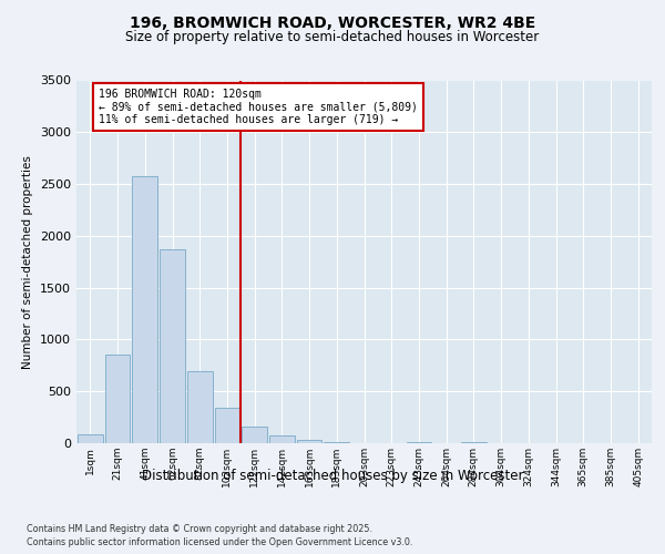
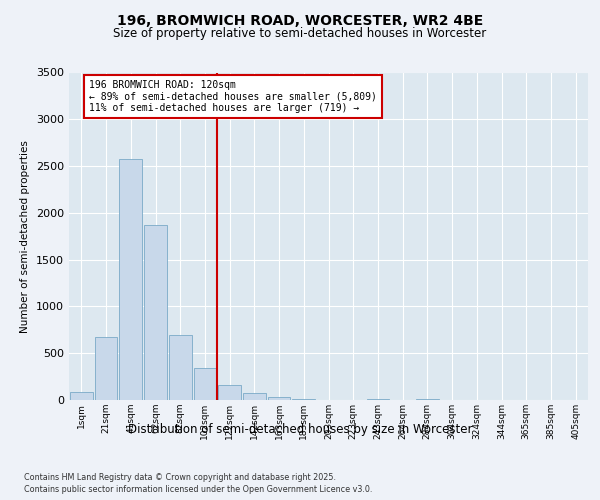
21sqm: 860 -> 670
